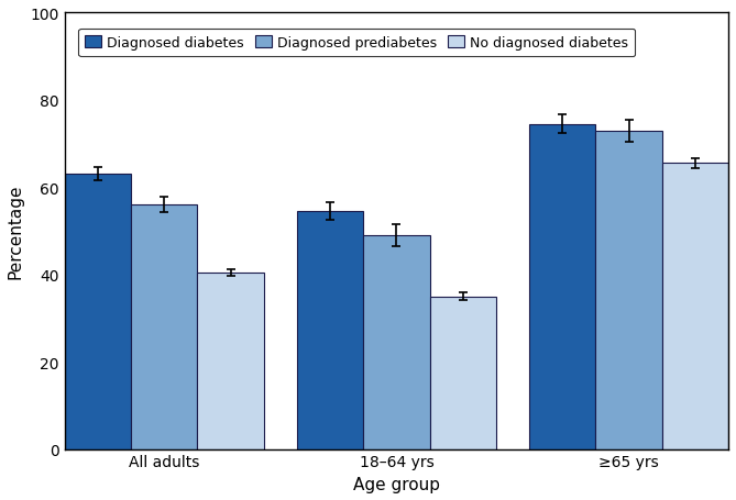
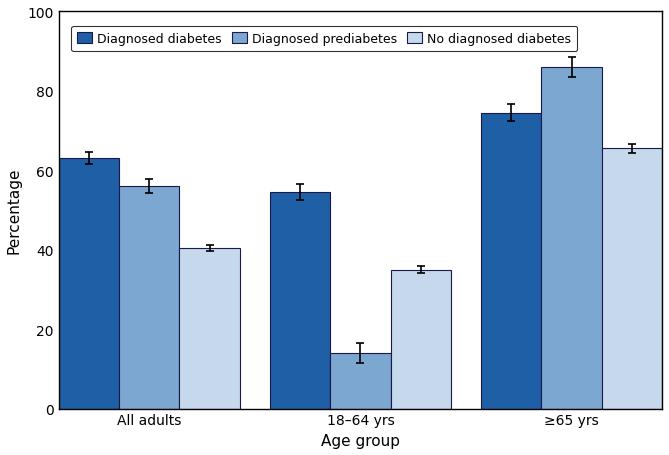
Diagnosed prediabetes/18–64 yrs: 49 -> 14
Diagnosed prediabetes/≥65 yrs: 73 -> 86
